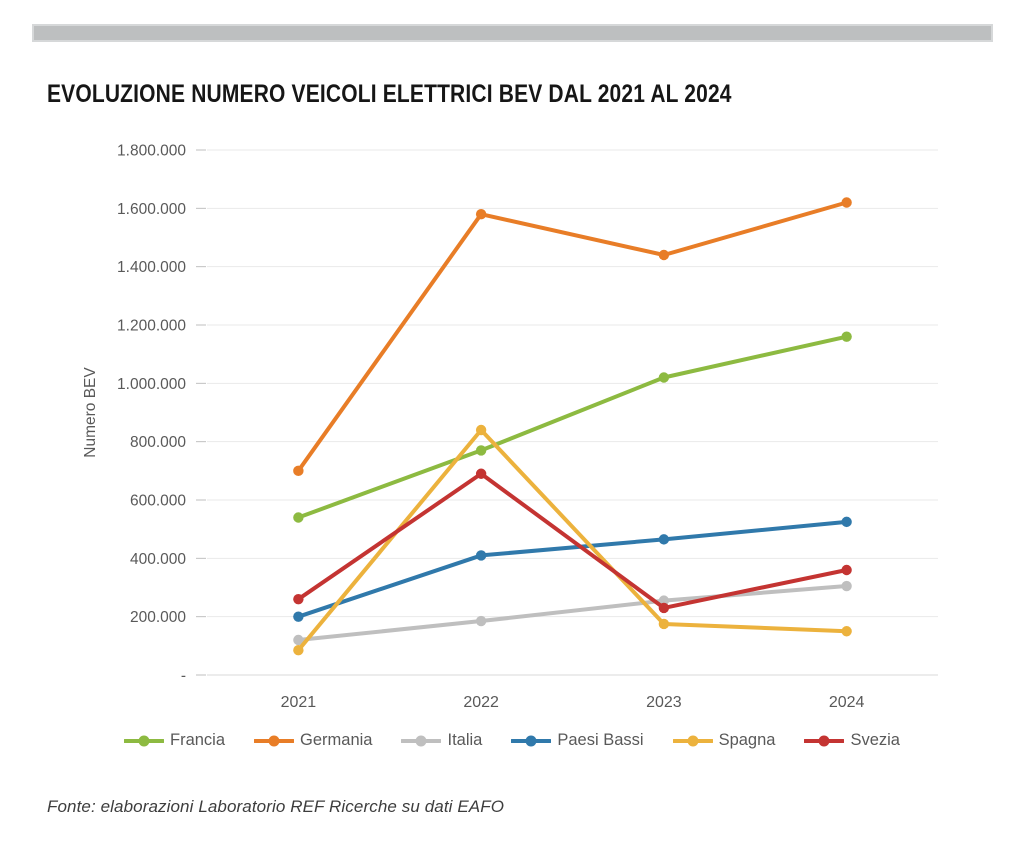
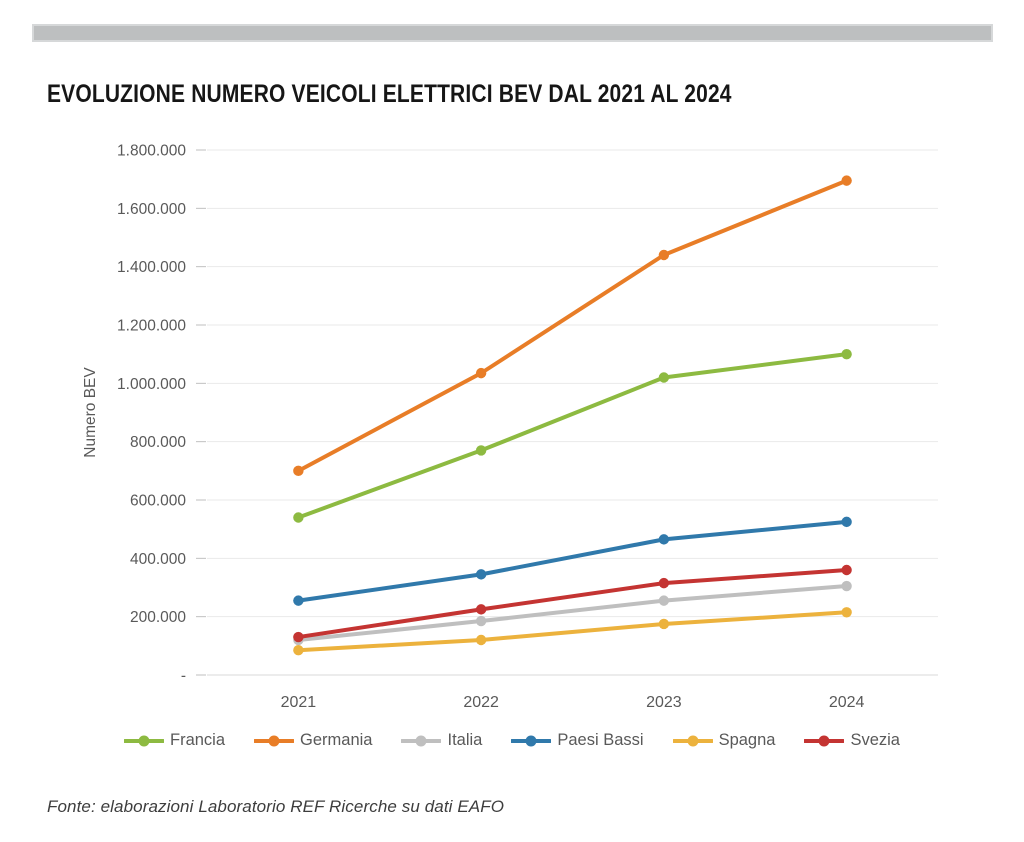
Paesi Bassi/2021: 200000 -> 260000
Svezia/2021: 260000 -> 130000
Germania/2022: 1580000 -> 1040000
Paesi Bassi/2022: 410000 -> 340000
Spagna/2022: 840000 -> 120000
Svezia/2022: 690000 -> 220000
Svezia/2023: 230000 -> 320000
Francia/2024: 1160000 -> 1100000
Germania/2024: 1620000 -> 1700000
Spagna/2024: 150000 -> 220000
